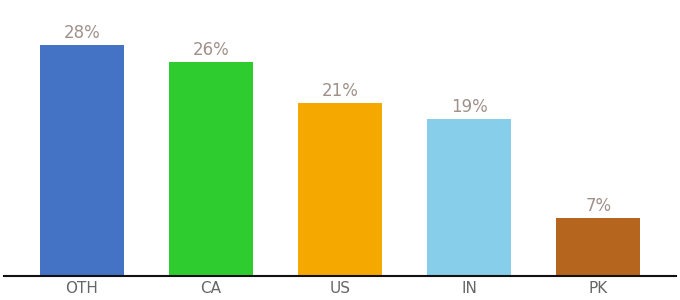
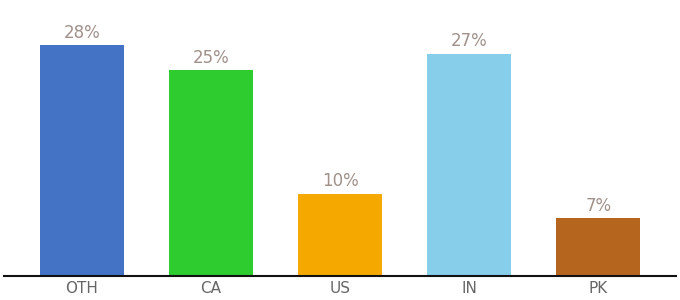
CA: 26% -> 25%
US: 21% -> 10%
IN: 19% -> 27%
